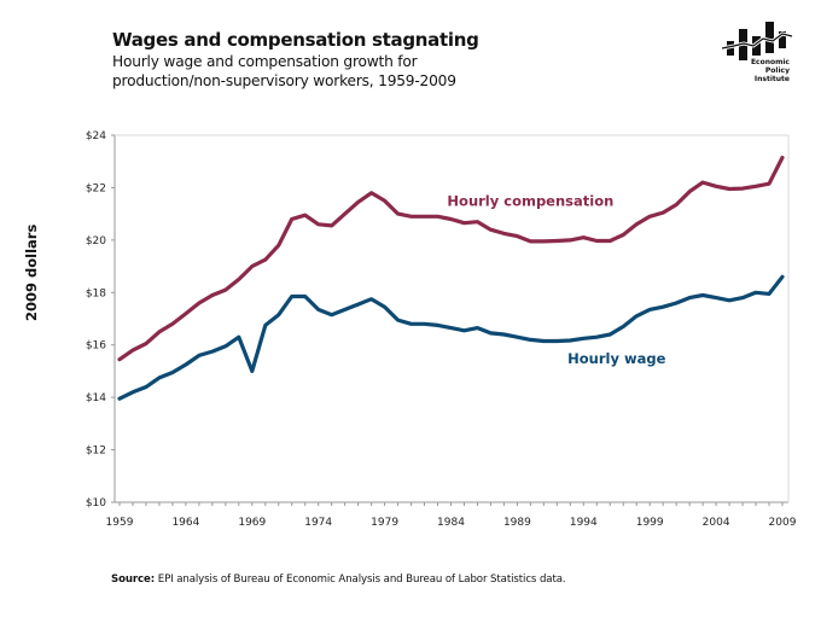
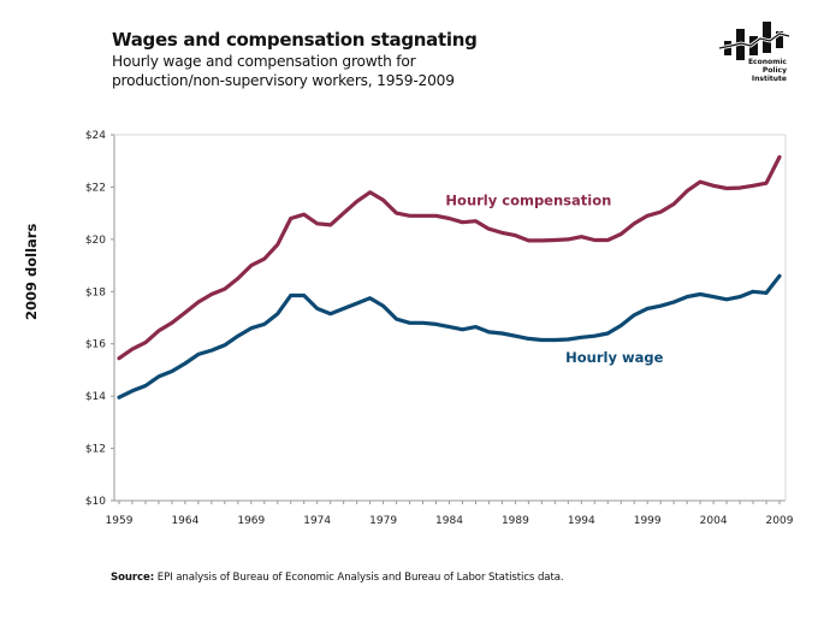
Hourly wage/1969: $15.0 -> $16.6
